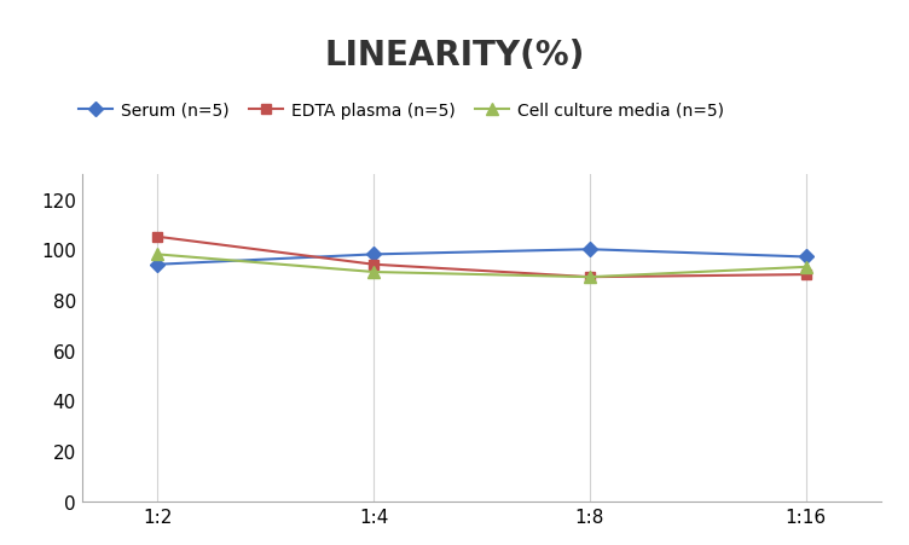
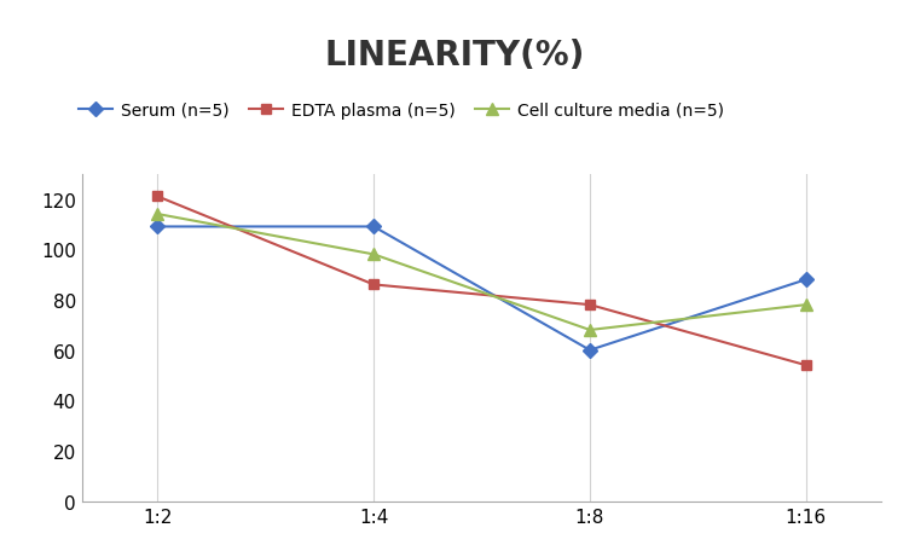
Serum (n=5)/1:2: 94 -> 109
EDTA plasma (n=5)/1:2: 105 -> 121
Cell culture media (n=5)/1:2: 98 -> 114
Serum (n=5)/1:4: 98 -> 109
EDTA plasma (n=5)/1:4: 94 -> 86
Cell culture media (n=5)/1:4: 91 -> 98
Serum (n=5)/1:8: 100 -> 60
EDTA plasma (n=5)/1:8: 89 -> 78
Cell culture media (n=5)/1:8: 89 -> 68
Serum (n=5)/1:16: 97 -> 88
EDTA plasma (n=5)/1:16: 90 -> 54
Cell culture media (n=5)/1:16: 93 -> 78
